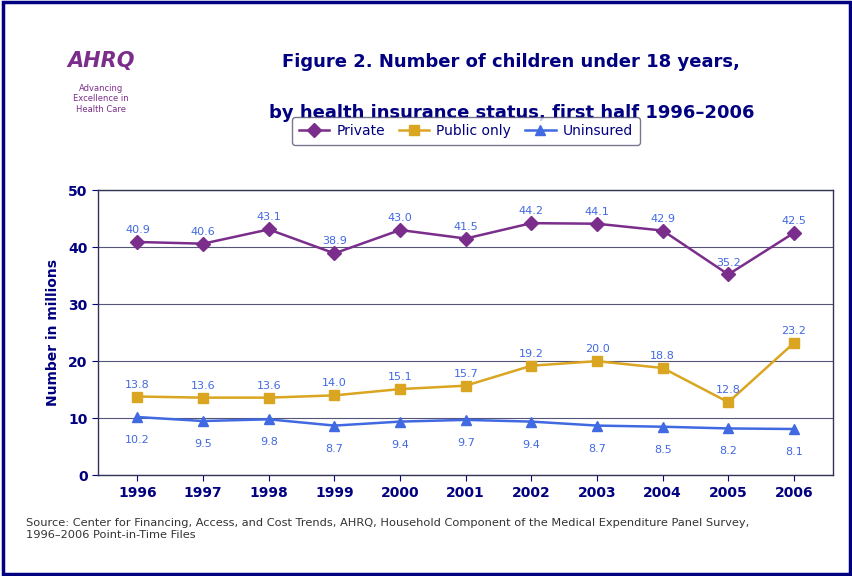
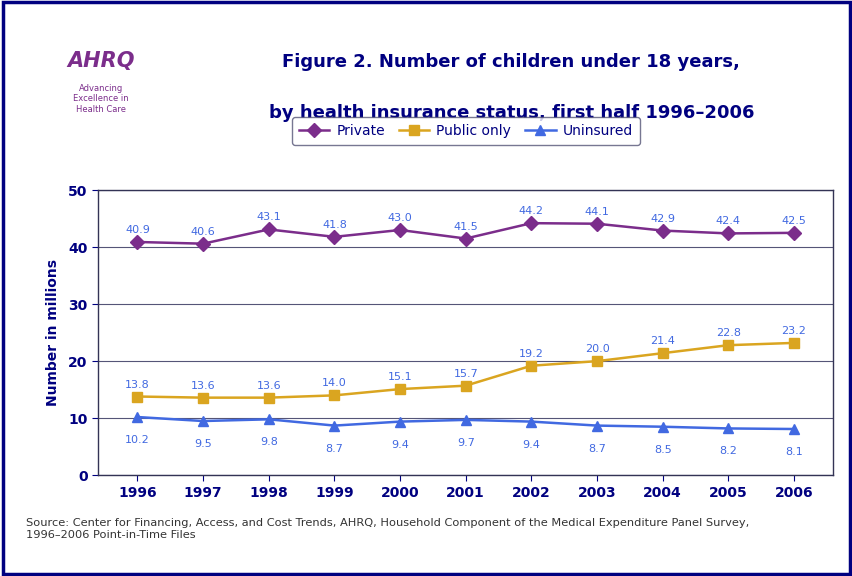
Private/1999: 38.9 -> 41.8
Public only/2004: 18.8 -> 21.4
Private/2005: 35.2 -> 42.4
Public only/2005: 12.8 -> 22.8
